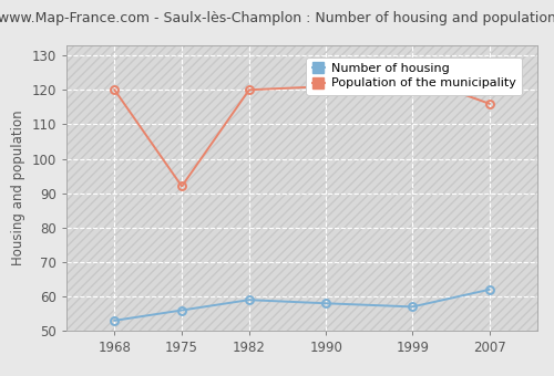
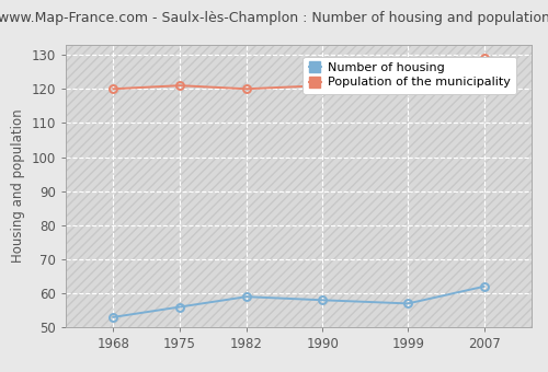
Population of the municipality/1975: 92 -> 121
Population of the municipality/2007: 116 -> 129
